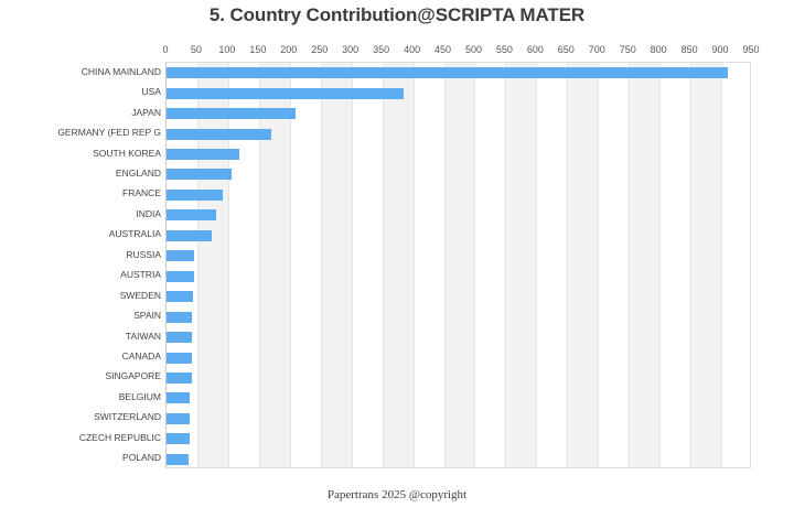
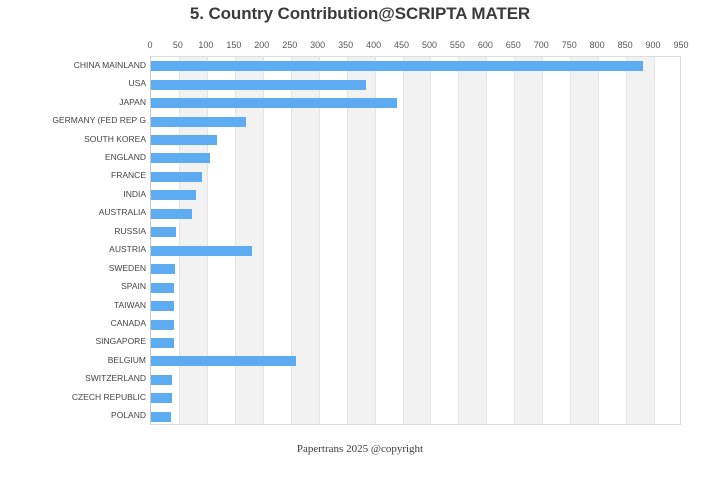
CHINA MAINLAND: 910 -> 880
JAPAN: 210 -> 440
AUSTRIA: 40 -> 180
BELGIUM: 40 -> 260
